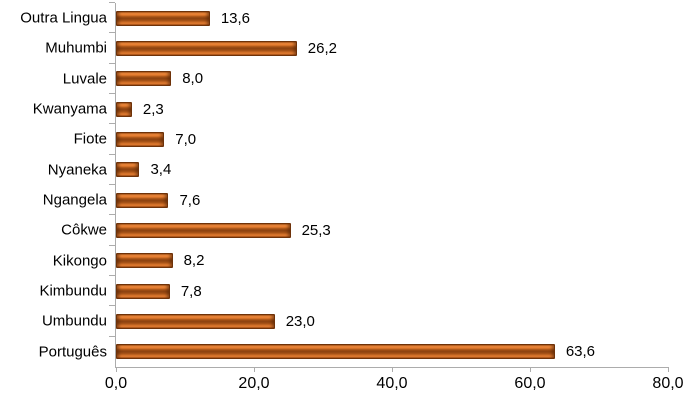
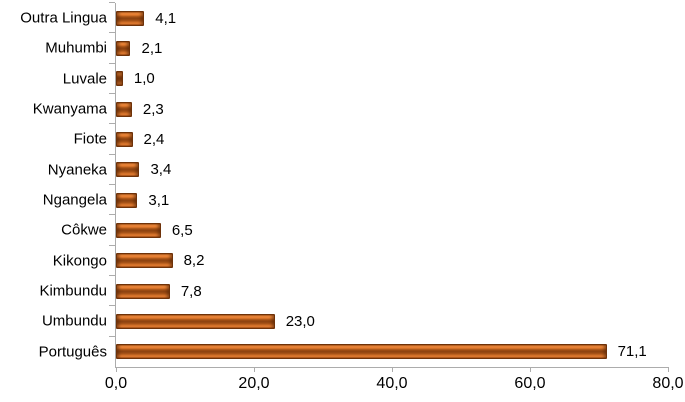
Outra Lingua: 13,6 -> 4,1
Muhumbi: 26,2 -> 2,1
Luvale: 8,0 -> 1,0
Fiote: 7,0 -> 2,4
Ngangela: 7,6 -> 3,1
Côkwe: 25,3 -> 6,5
Português: 63,6 -> 71,1
